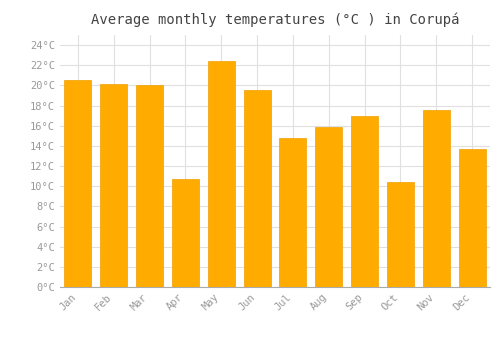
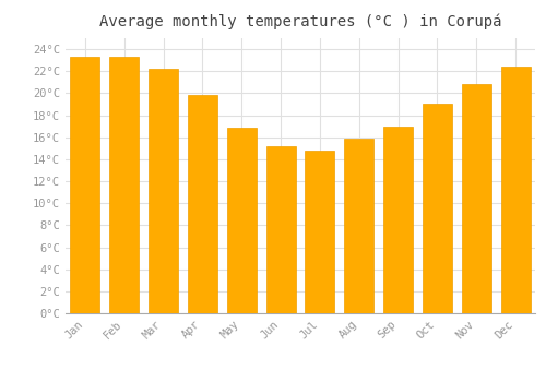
Jan: 20.5°C -> 23.3°C
Feb: 20.1°C -> 23.3°C
Mar: 20.0°C -> 22.2°C
Apr: 10.7°C -> 19.8°C
May: 22.4°C -> 16.9°C
Jun: 19.5°C -> 15.2°C
Oct: 10.4°C -> 19.0°C
Nov: 17.6°C -> 20.8°C
Dec: 13.7°C -> 22.4°C
